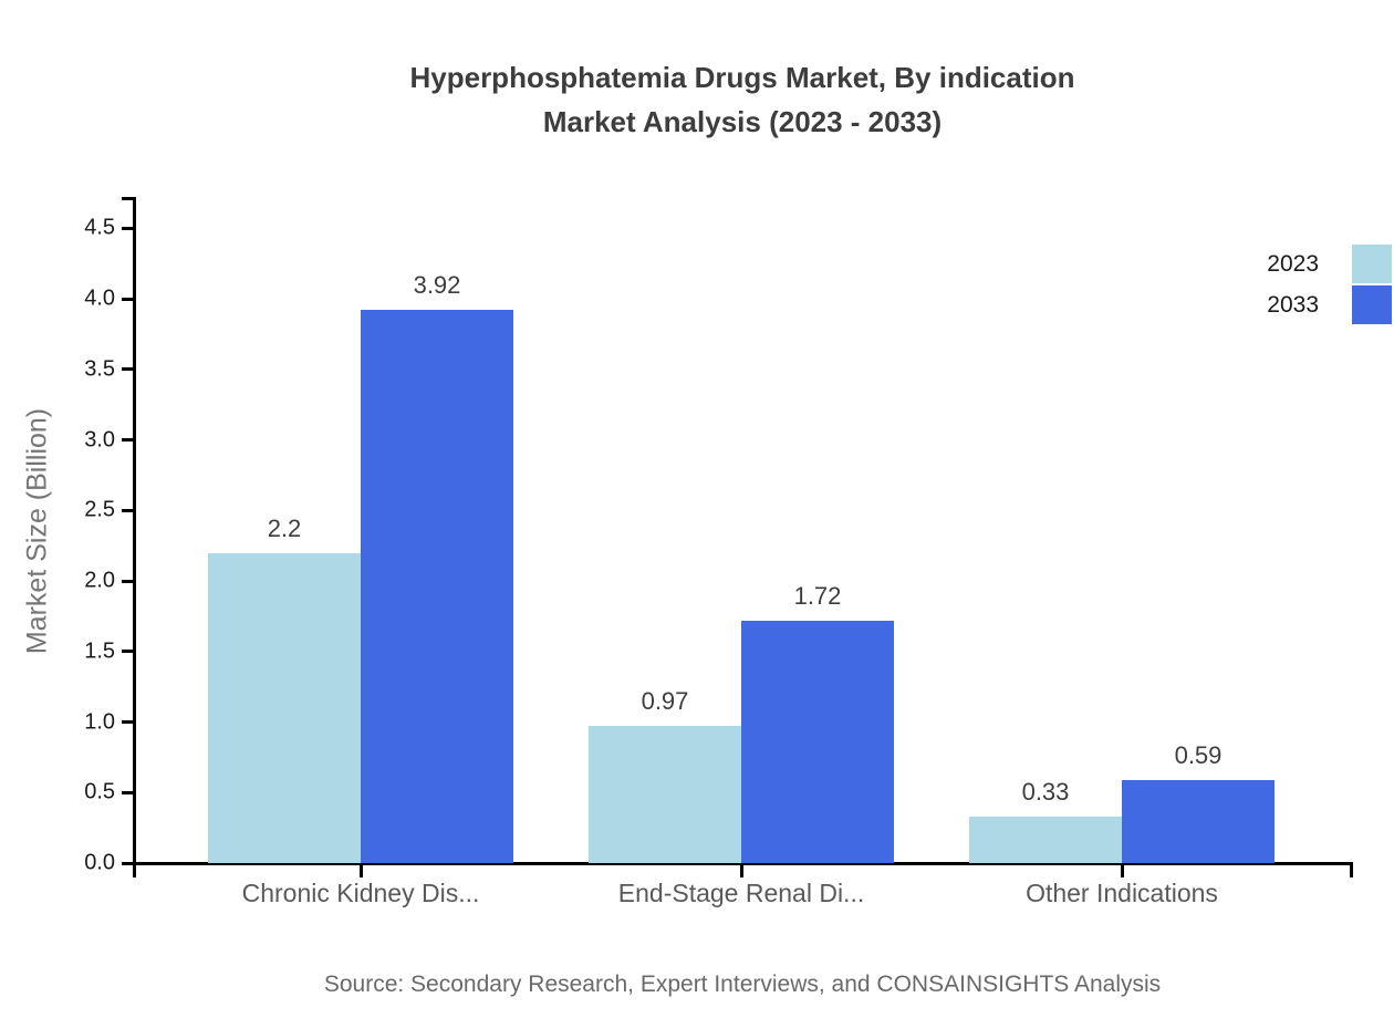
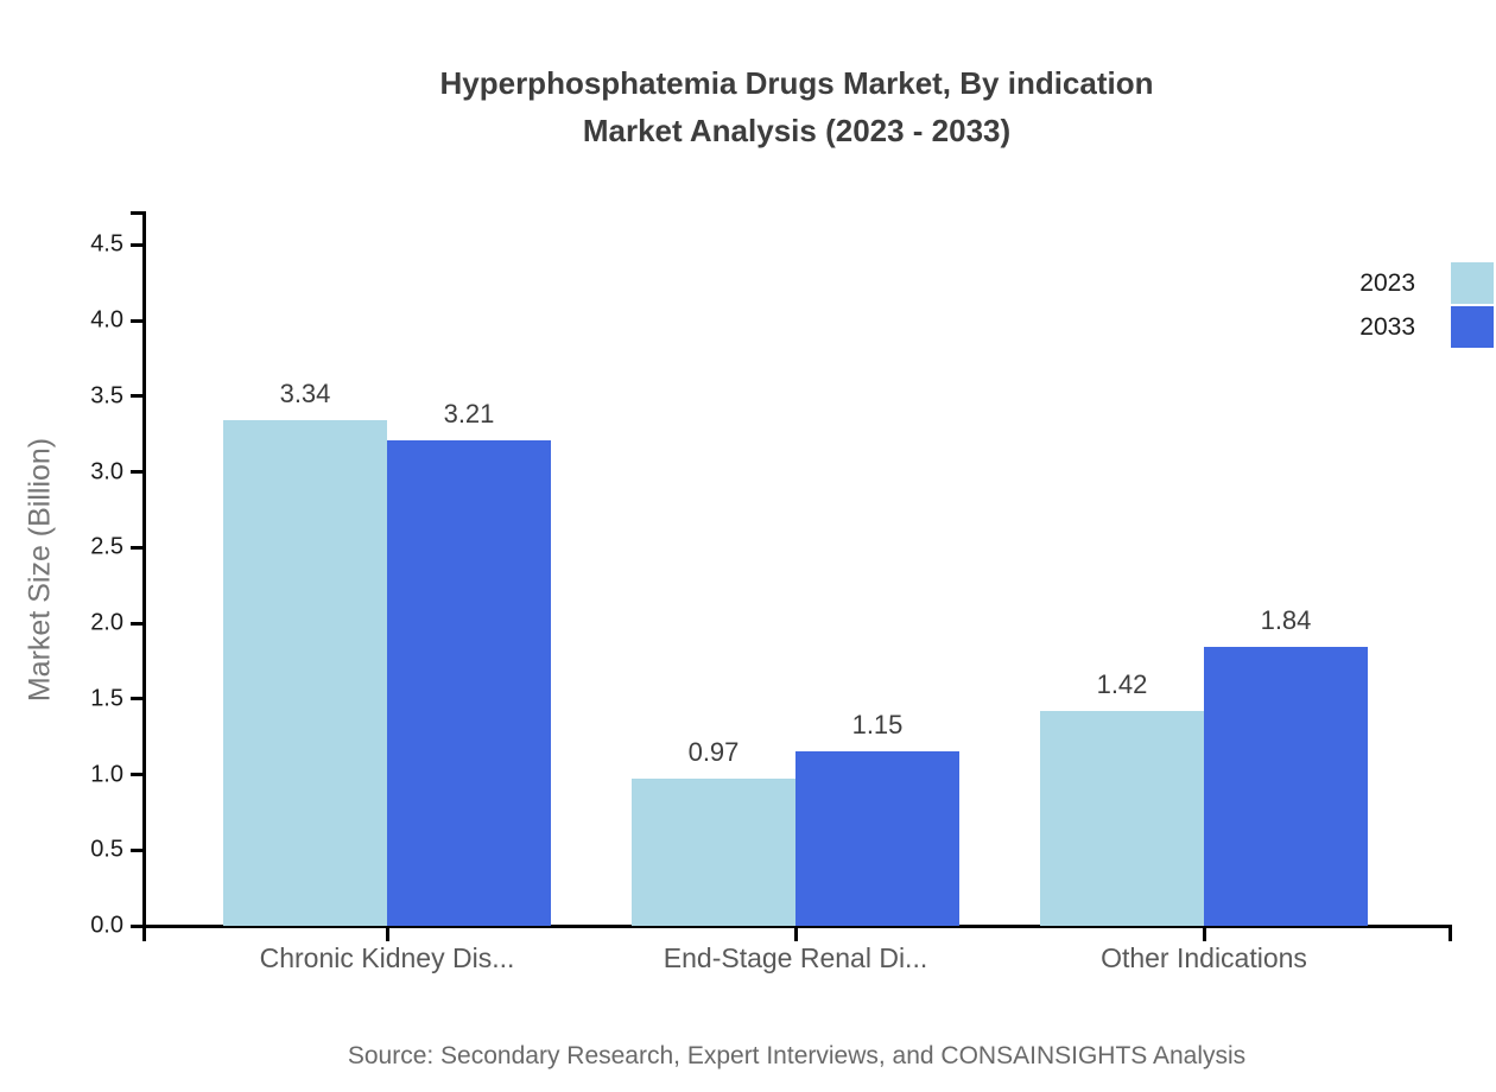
2023/Chronic Kidney Dis...: 2.2 -> 3.34
2033/Chronic Kidney Dis...: 3.92 -> 3.21
2033/End-Stage Renal Di...: 1.72 -> 1.15
2023/Other Indications: 0.33 -> 1.42
2033/Other Indications: 0.59 -> 1.84
